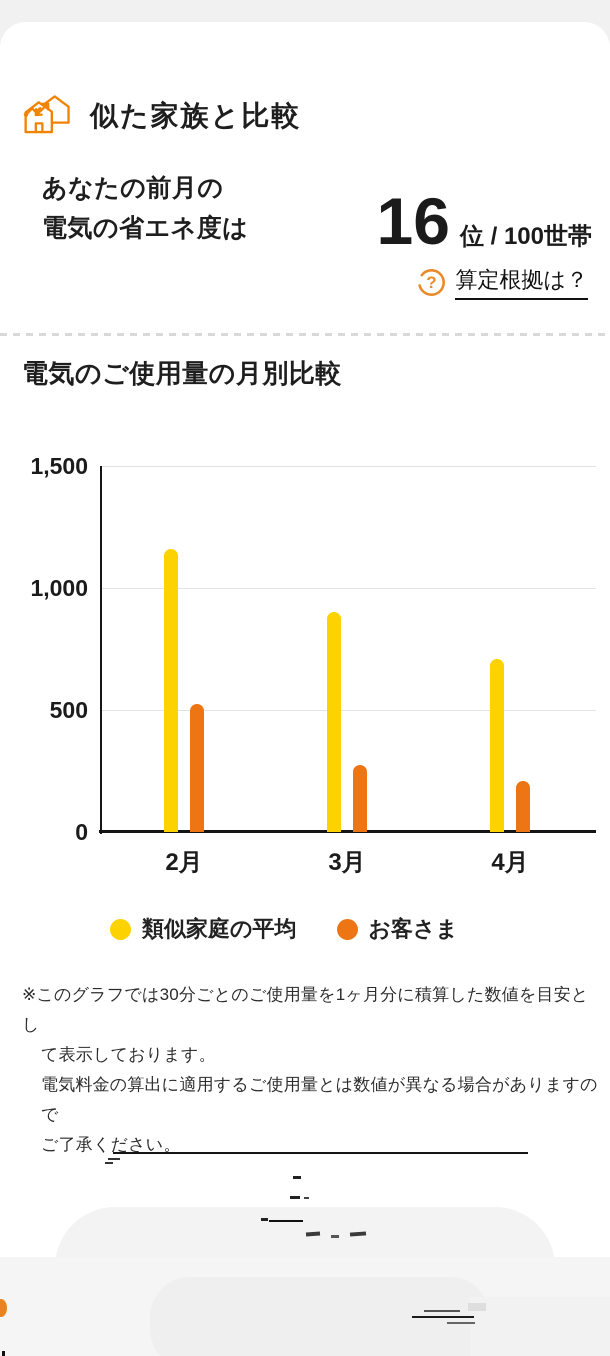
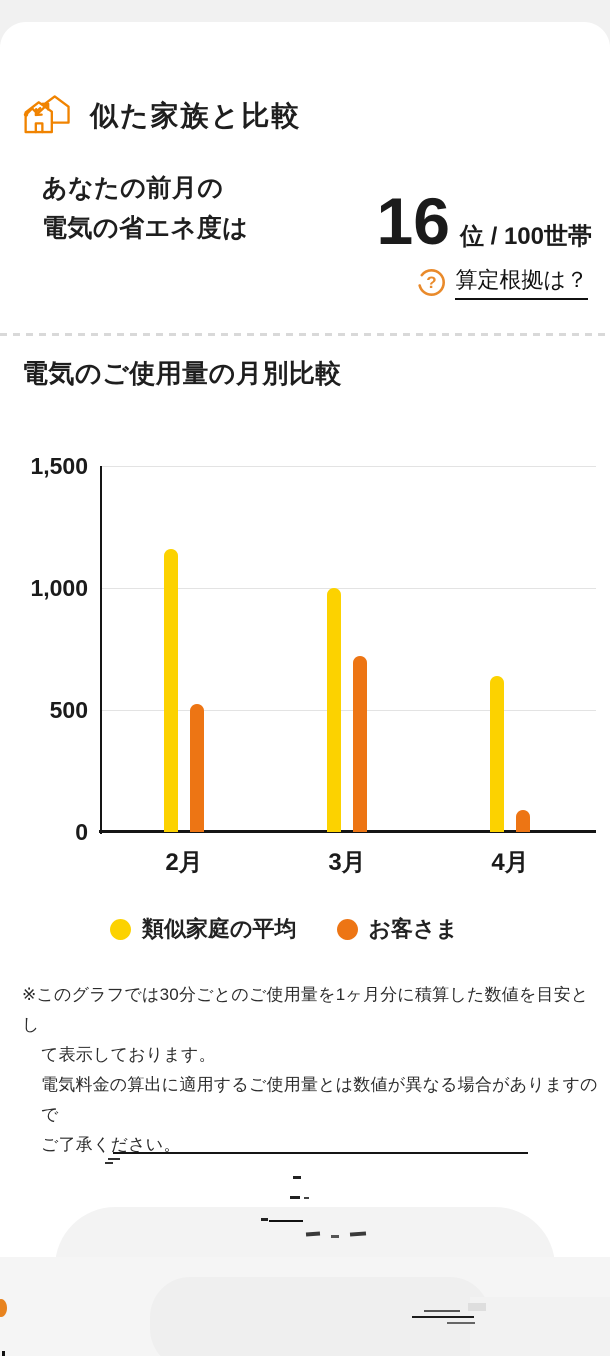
類似家庭の平均/3月: 900 -> 1000
お客さま/3月: 280 -> 720
類似家庭の平均/4月: 710 -> 640
お客さま/4月: 210 -> 90
